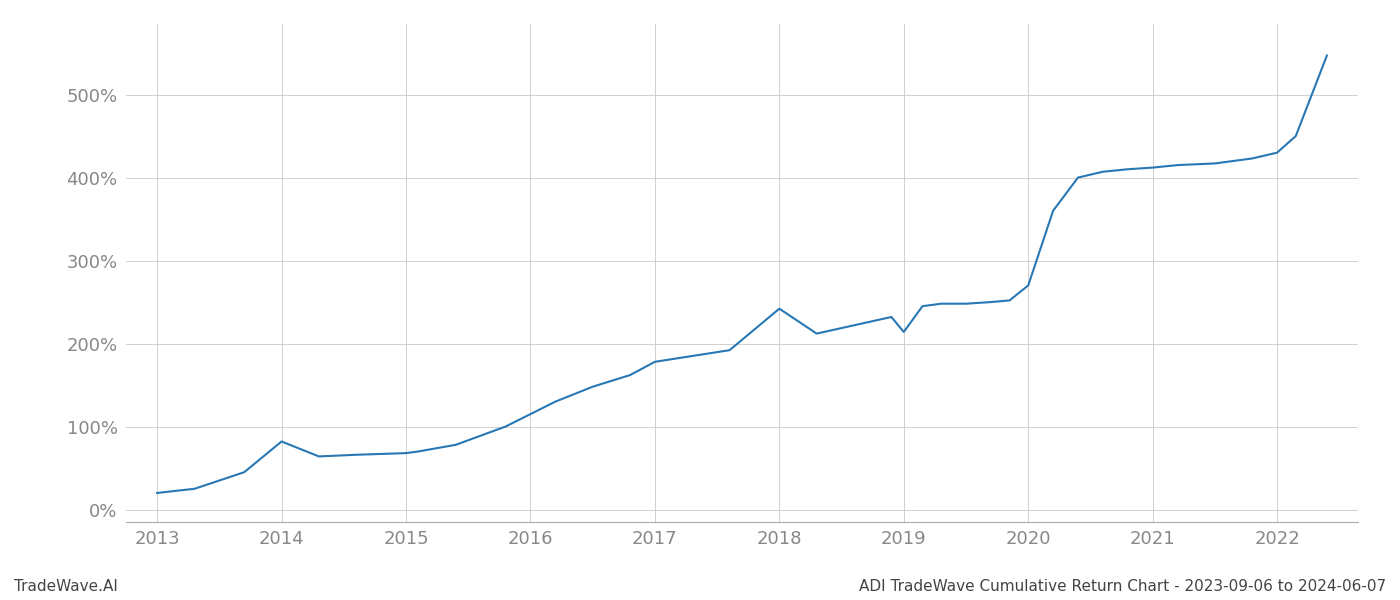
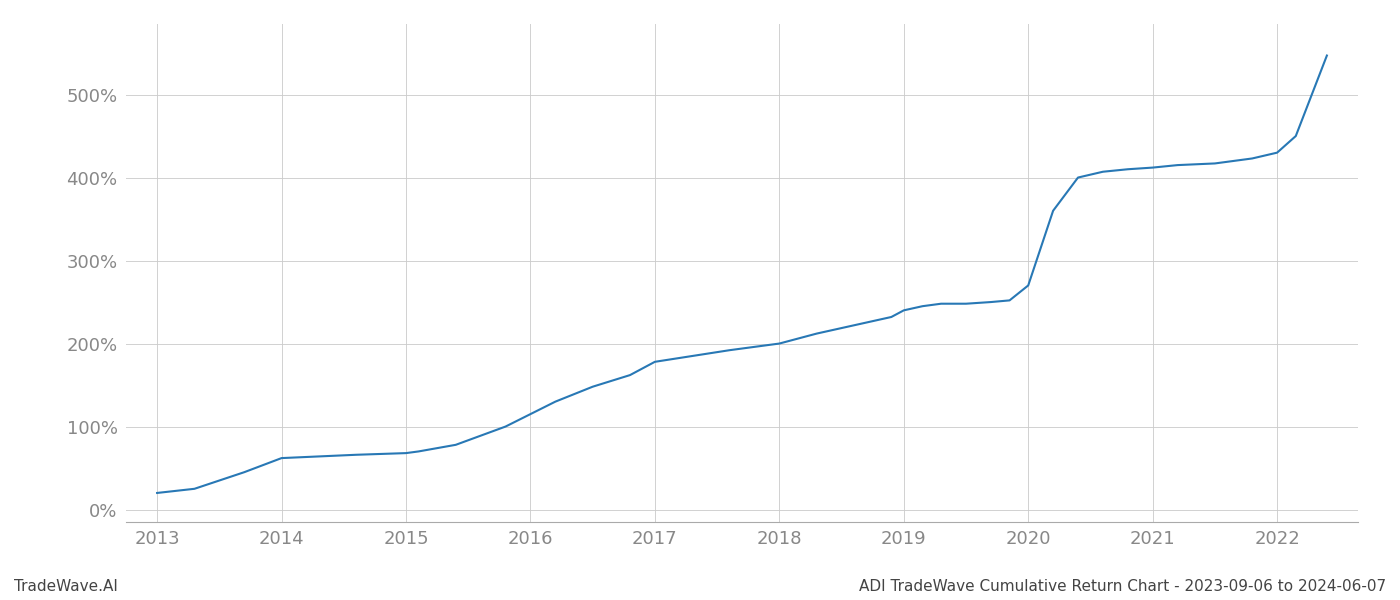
2014: 82% -> 62%
2018: 242% -> 200%
2019: 214% -> 240%
